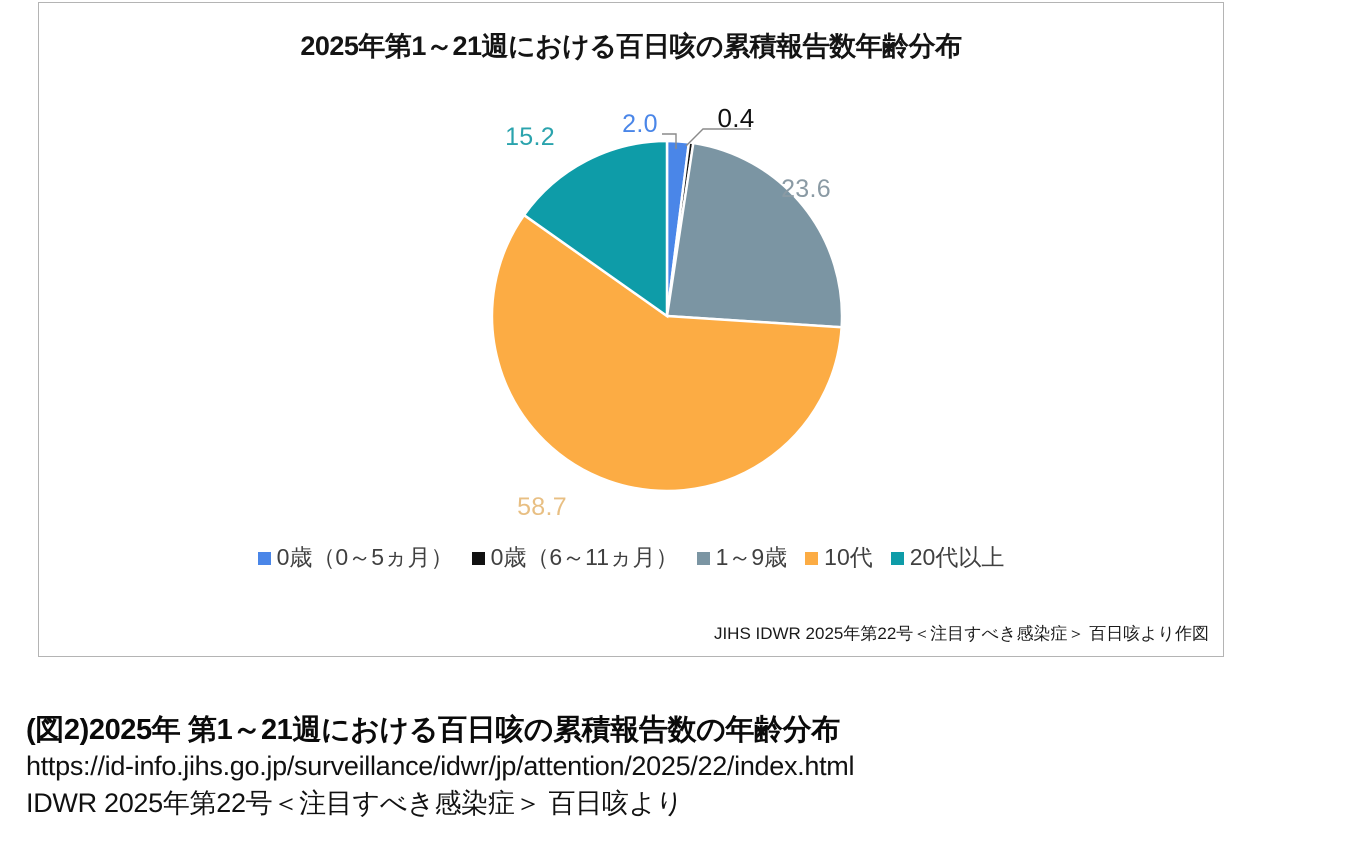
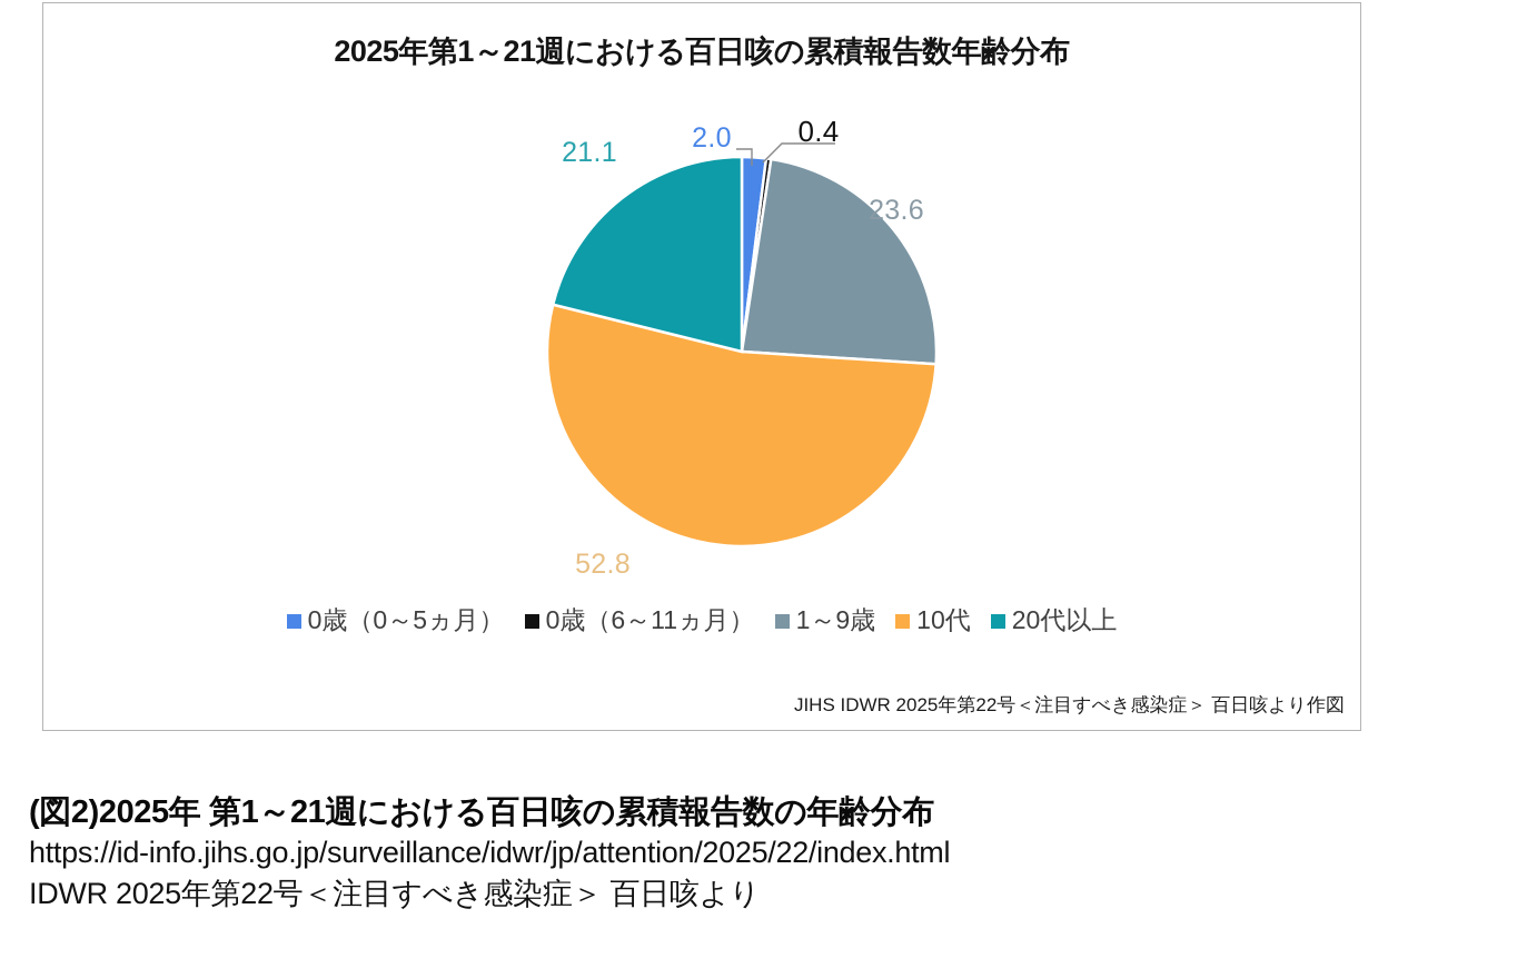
10代: 58.7 -> 52.8
20代以上: 15.2 -> 21.1
